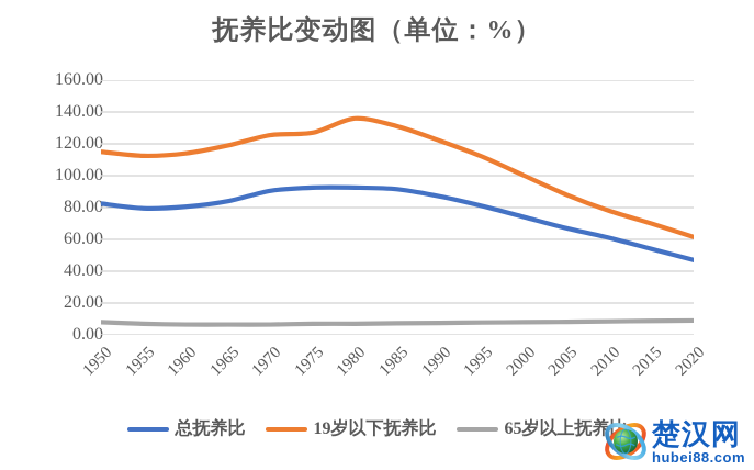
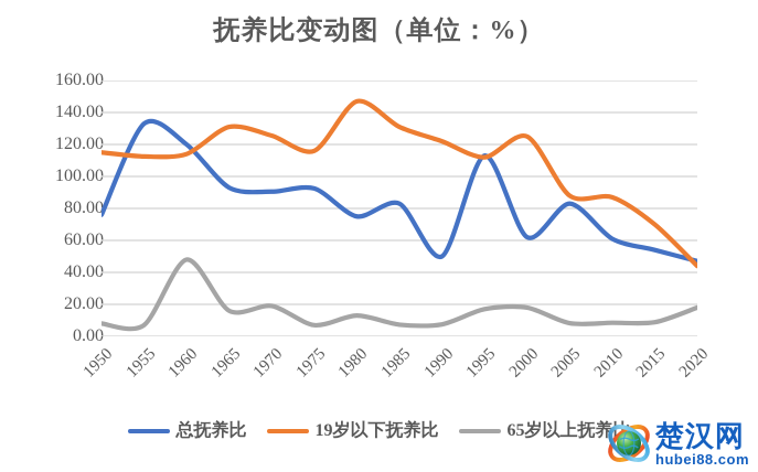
总抚养比/1950: 82 -> 76
总抚养比/1955: 80 -> 133
总抚养比/1960: 80 -> 120
65岁以上抚养比/1960: 6 -> 48
总抚养比/1965: 84 -> 93
19岁以下抚养比/1965: 119 -> 131
65岁以上抚养比/1965: 6 -> 16
65岁以上抚养比/1970: 6 -> 19
19岁以下抚养比/1975: 127 -> 116
总抚养比/1980: 92 -> 75
19岁以下抚养比/1980: 136 -> 147
65岁以上抚养比/1980: 7 -> 13
总抚养比/1985: 92 -> 83
总抚养比/1990: 87 -> 50
总抚养比/1995: 81 -> 113
65岁以上抚养比/1995: 8 -> 17
总抚养比/2000: 74 -> 62
19岁以下抚养比/2000: 100 -> 125
65岁以上抚养比/2000: 8 -> 18
总抚养比/2005: 67 -> 83
19岁以下抚养比/2010: 78 -> 87
19岁以下抚养比/2020: 62 -> 44
65岁以上抚养比/2020: 9 -> 18
